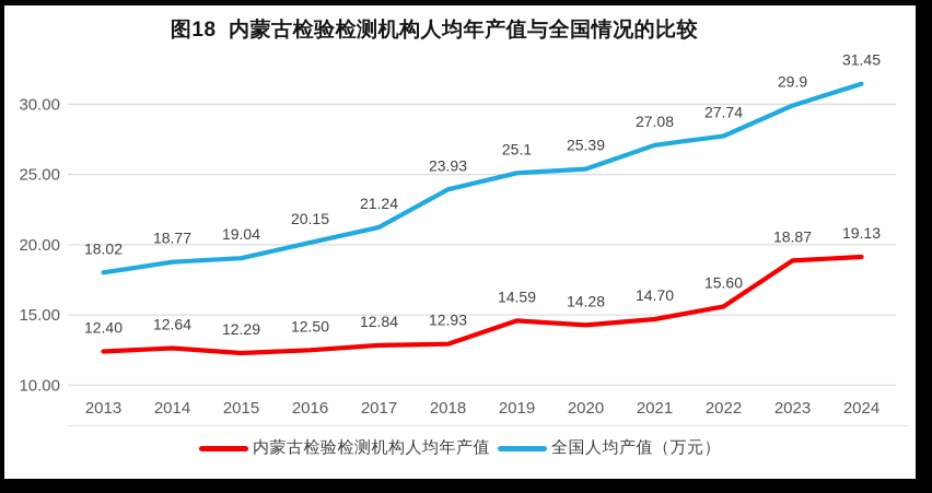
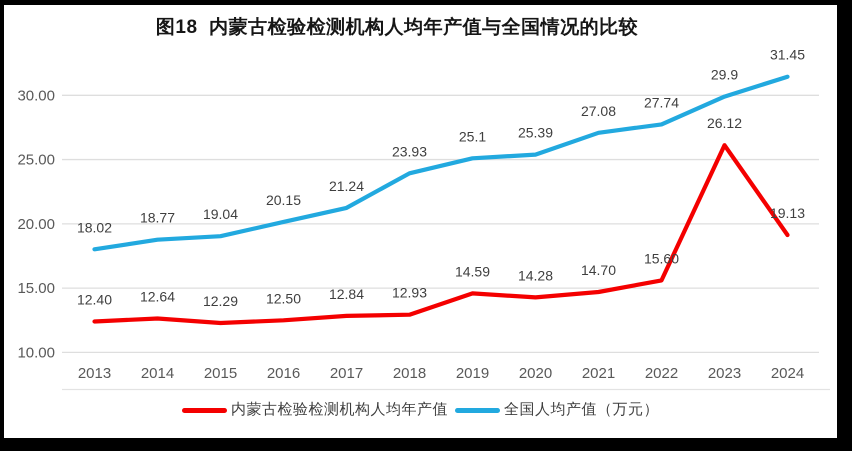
内蒙古检验检测机构人均年产值/2023: 18.87 -> 26.12
